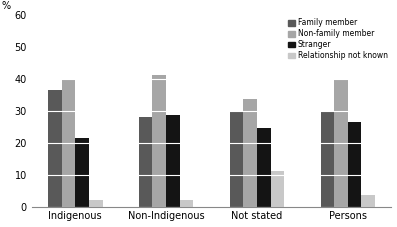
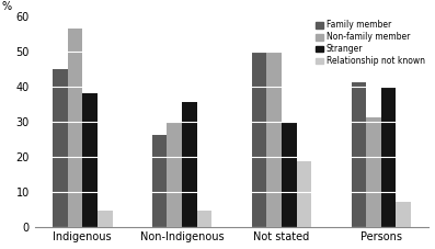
Family member/Indigenous: 36.5 -> 45.0
Non-family member/Indigenous: 39.5 -> 56.5
Stranger/Indigenous: 21.5 -> 38.0
Relationship not known/Indigenous: 2.0 -> 4.5
Family member/Non-Indigenous: 28.0 -> 26.0
Non-family member/Non-Indigenous: 41.0 -> 29.5
Stranger/Non-Indigenous: 28.5 -> 35.5
Relationship not known/Non-Indigenous: 2.0 -> 4.5
Family member/Not stated: 30.0 -> 49.5
Non-family member/Not stated: 33.5 -> 49.5
Stranger/Not stated: 24.5 -> 30.0
Relationship not known/Not stated: 11.0 -> 18.5
Family member/Persons: 29.5 -> 41.0
Non-family member/Persons: 39.5 -> 31.0
Stranger/Persons: 26.5 -> 39.5
Relationship not known/Persons: 3.5 -> 7.0
